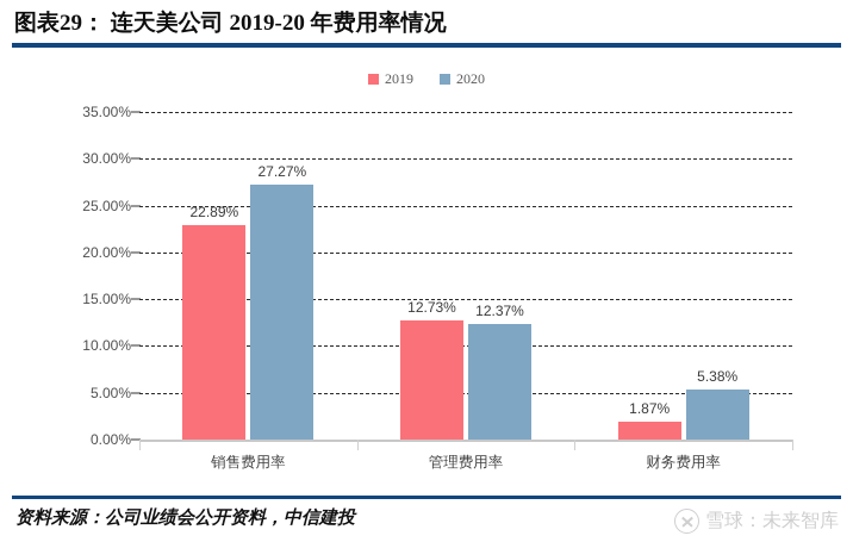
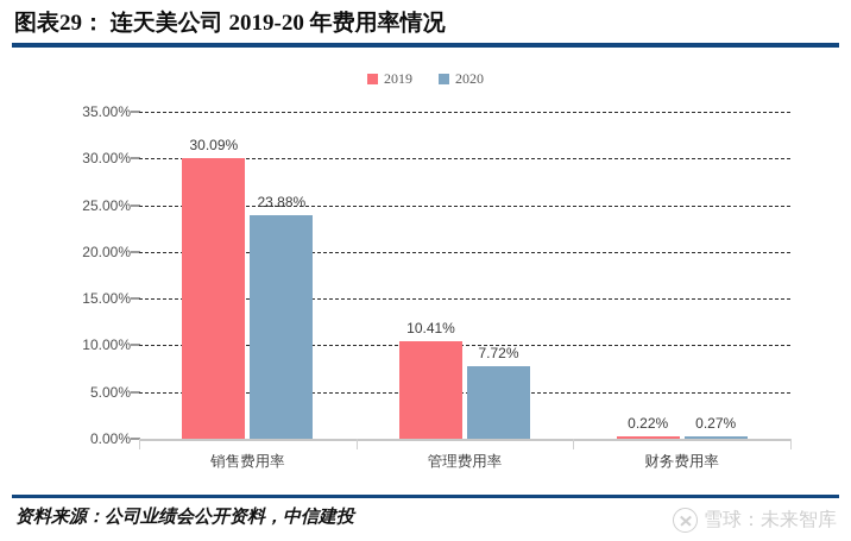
2019/销售费用率: 22.89% -> 30.09%
2020/销售费用率: 27.27% -> 23.88%
2019/管理费用率: 12.73% -> 10.41%
2020/管理费用率: 12.37% -> 7.72%
2019/财务费用率: 1.87% -> 0.22%
2020/财务费用率: 5.38% -> 0.27%
